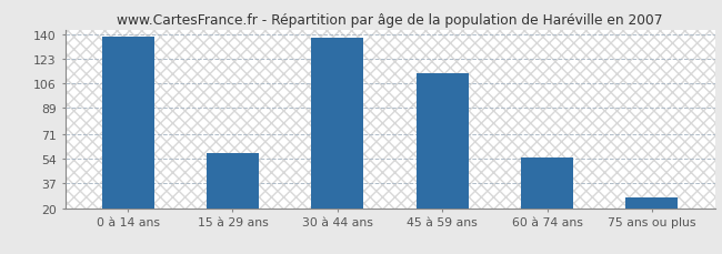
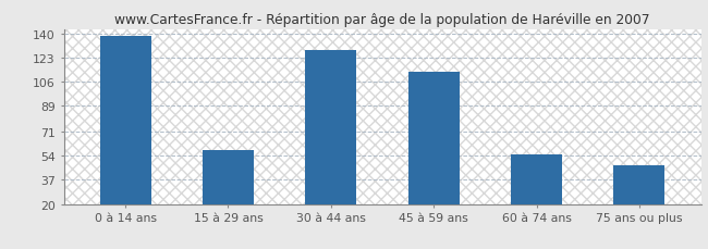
30 à 44 ans: 137 -> 128
75 ans ou plus: 27 -> 47
